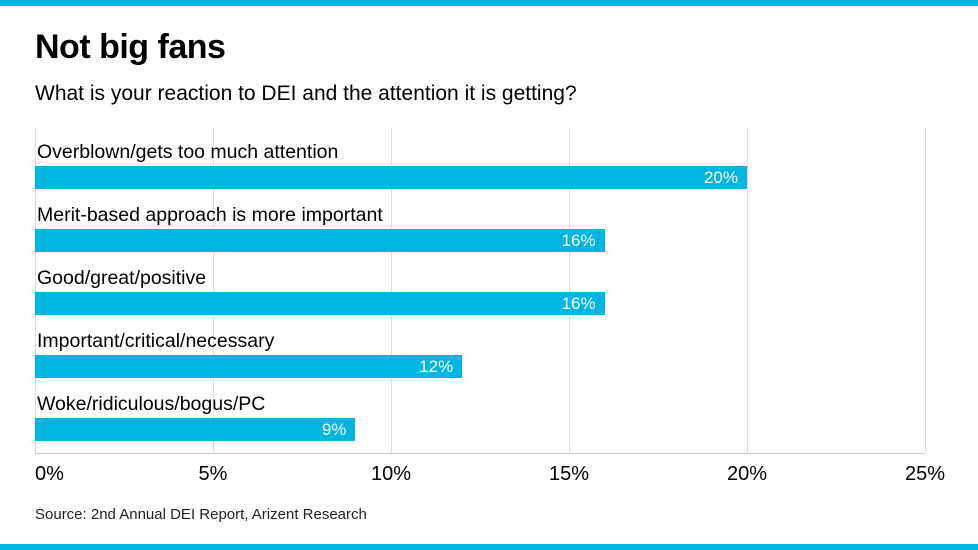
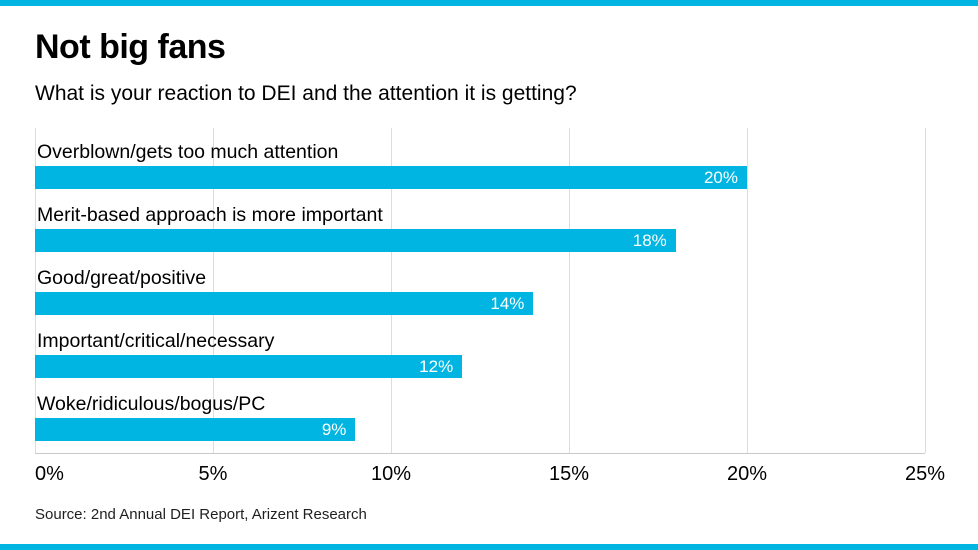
Merit-based approach is more important: 16% -> 18%
Good/great/positive: 16% -> 14%
